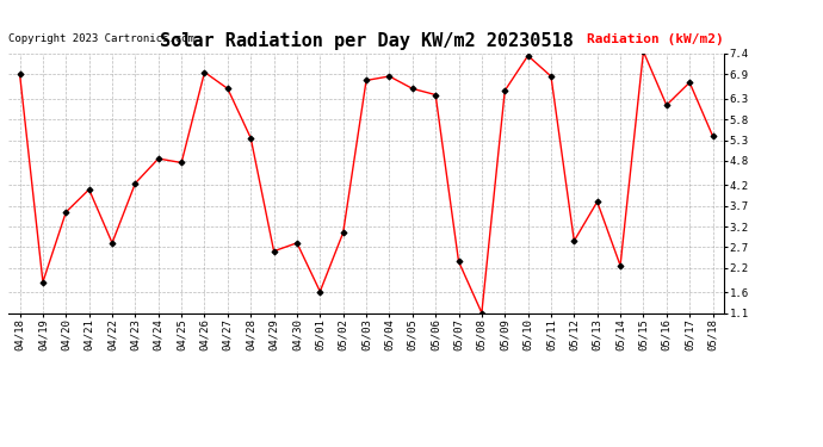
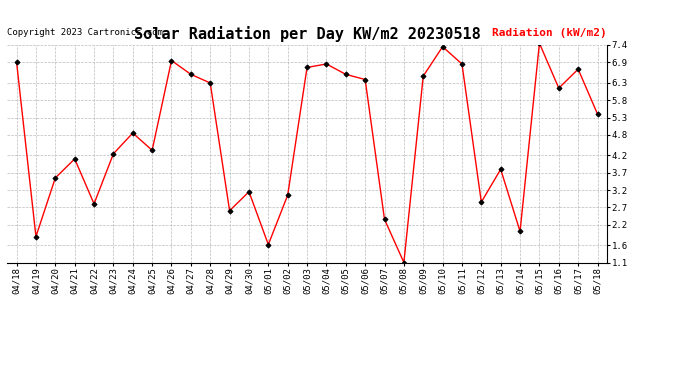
04/25: 4.75 -> 4.35
04/28: 5.35 -> 6.30
04/30: 2.80 -> 3.15
05/14: 2.25 -> 2.00
